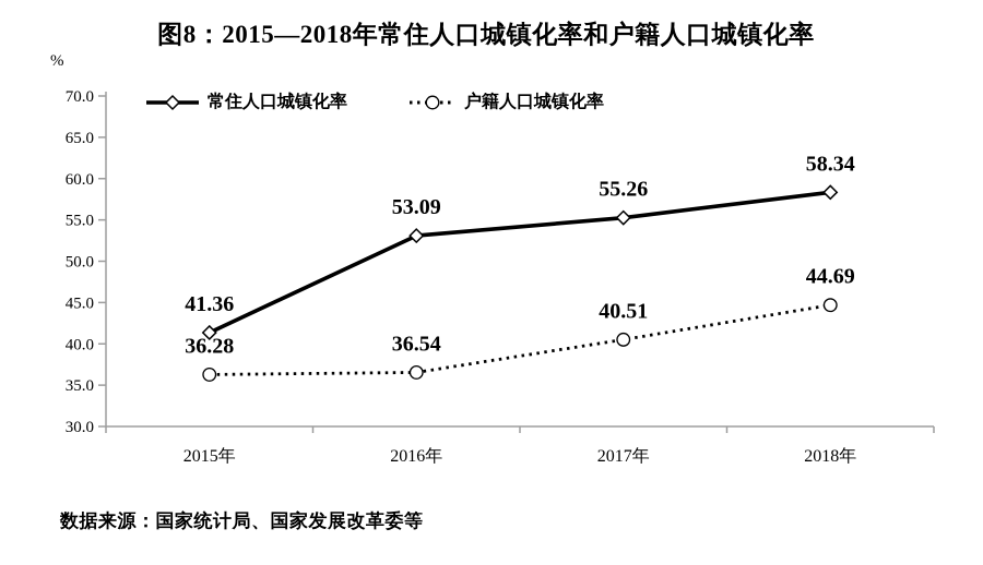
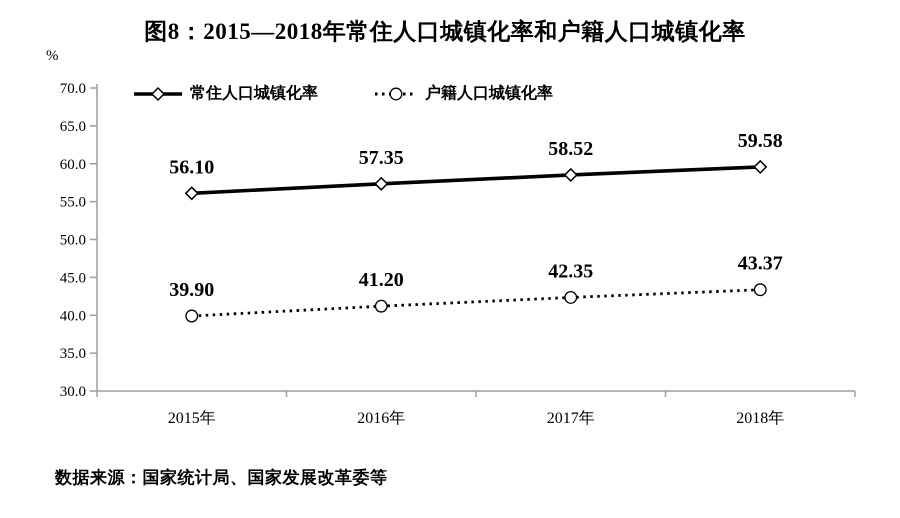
常住人口城镇化率/2015年: 41.36 -> 56.10
户籍人口城镇化率/2015年: 36.28 -> 39.90
常住人口城镇化率/2016年: 53.09 -> 57.35
户籍人口城镇化率/2016年: 36.54 -> 41.20
常住人口城镇化率/2017年: 55.26 -> 58.52
户籍人口城镇化率/2017年: 40.51 -> 42.35
常住人口城镇化率/2018年: 58.34 -> 59.58
户籍人口城镇化率/2018年: 44.69 -> 43.37
